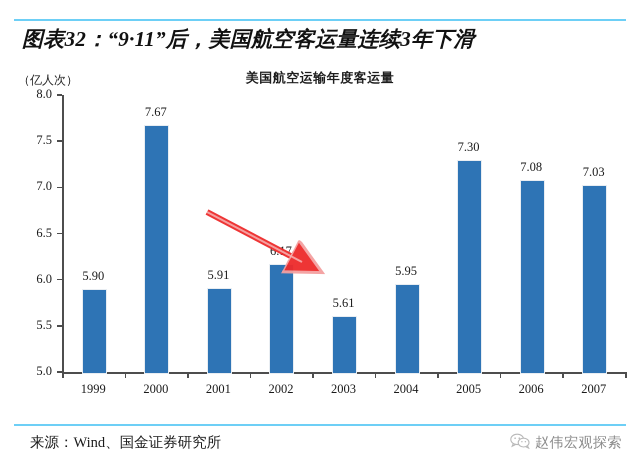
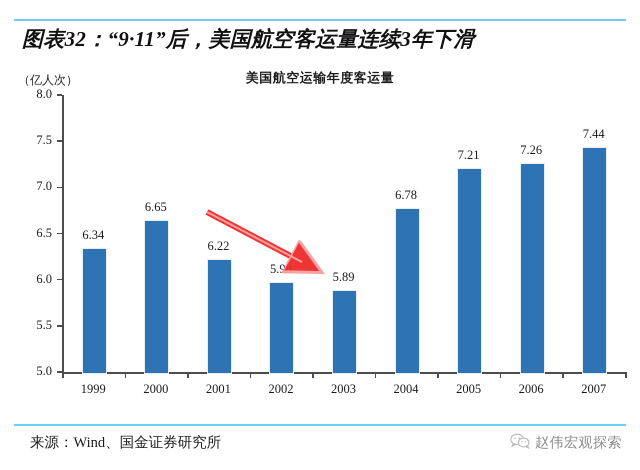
1999: 5.90 -> 6.34
2000: 7.67 -> 6.65
2001: 5.91 -> 6.22
2002: 6.17 -> 5.98
2003: 5.61 -> 5.89
2004: 5.95 -> 6.78
2005: 7.30 -> 7.21
2006: 7.08 -> 7.26
2007: 7.03 -> 7.44
